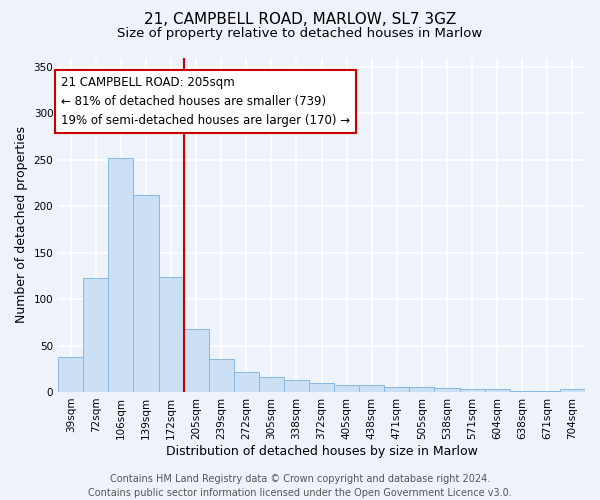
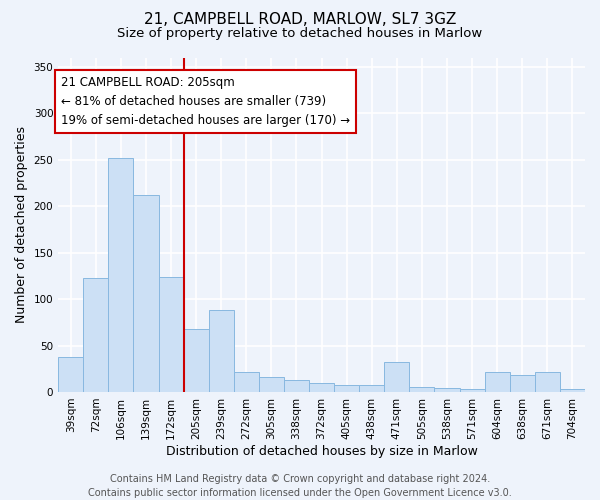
239sqm: 35 -> 88
471sqm: 5 -> 32
604sqm: 3 -> 22
638sqm: 1 -> 18
671sqm: 1 -> 22
